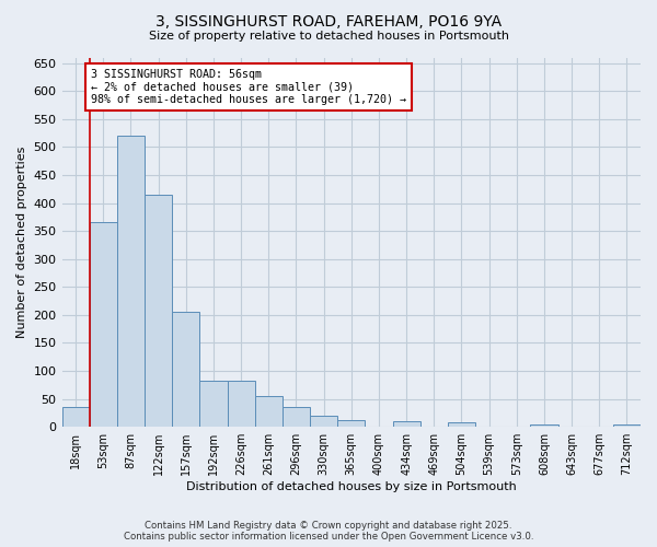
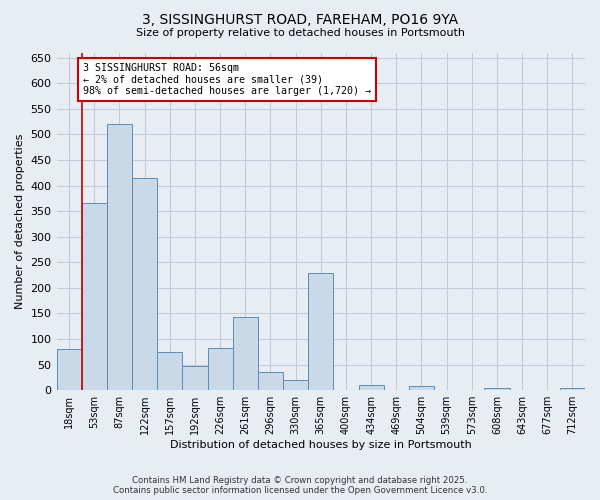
18sqm: 35 -> 80
157sqm: 205 -> 74
192sqm: 82 -> 48
261sqm: 55 -> 144
365sqm: 12 -> 230
